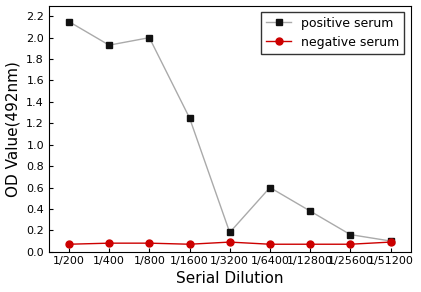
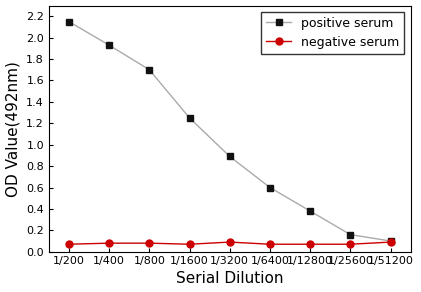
positive serum/1/800: 2.00 -> 1.70
positive serum/1/3200: 0.18 -> 0.89
